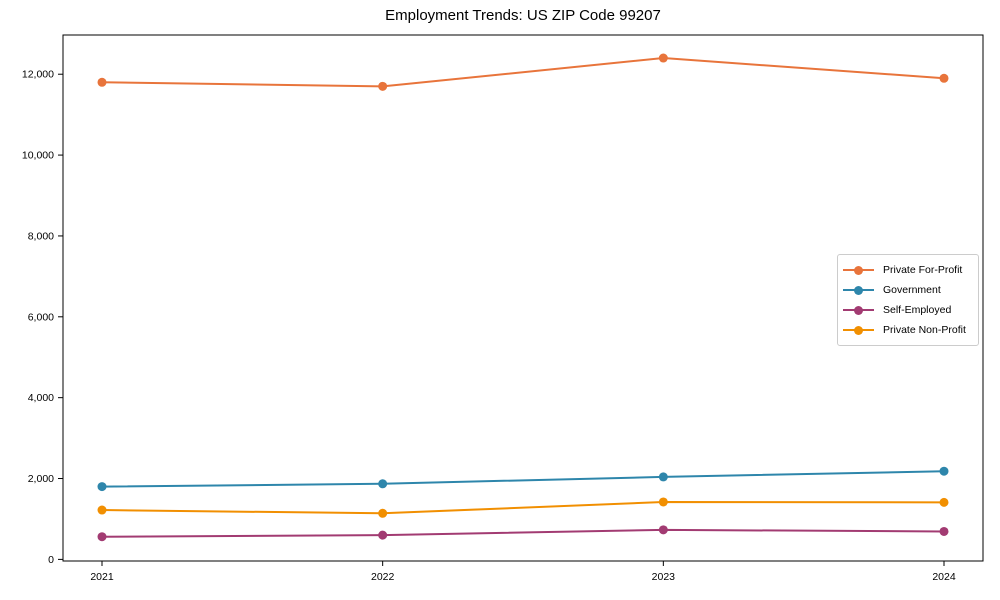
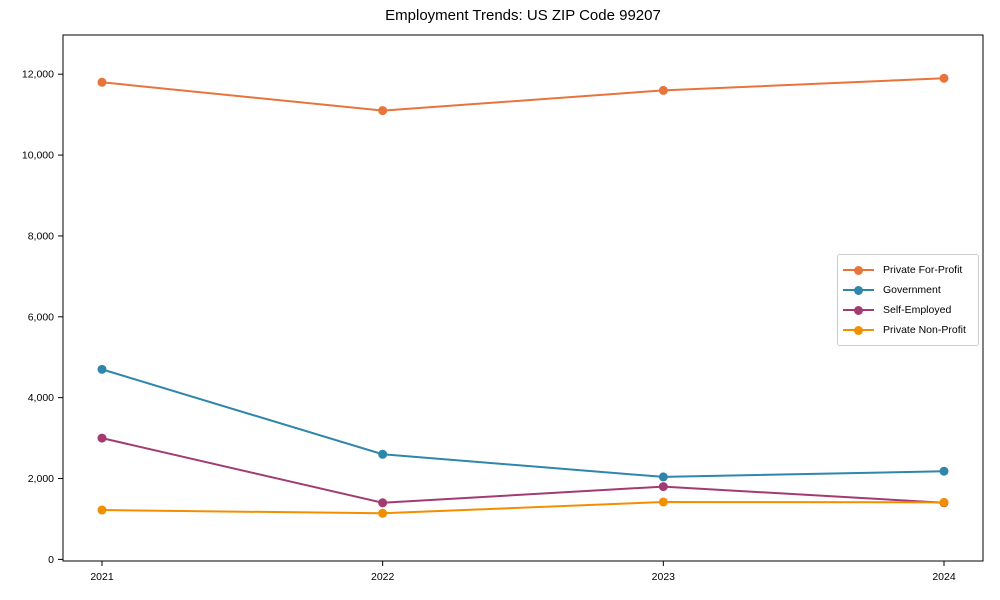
Government/2021: 1800 -> 4700
Self-Employed/2021: 600 -> 3000
Private For-Profit/2022: 11700 -> 11100
Government/2022: 1900 -> 2600
Self-Employed/2022: 600 -> 1400
Private For-Profit/2023: 12400 -> 11600
Self-Employed/2023: 700 -> 1800
Self-Employed/2024: 700 -> 1400
